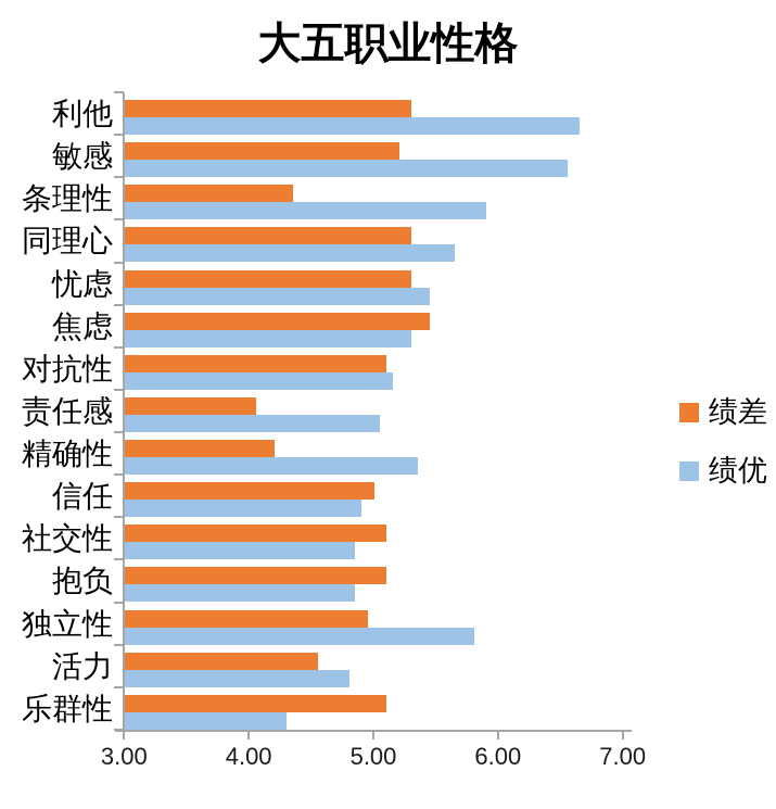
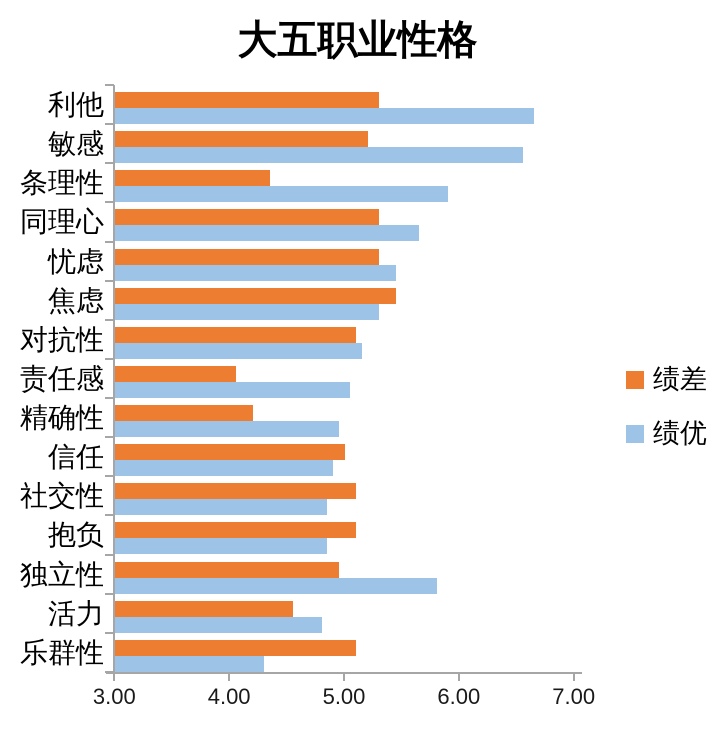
绩优/精确性: 5.35 -> 4.95
